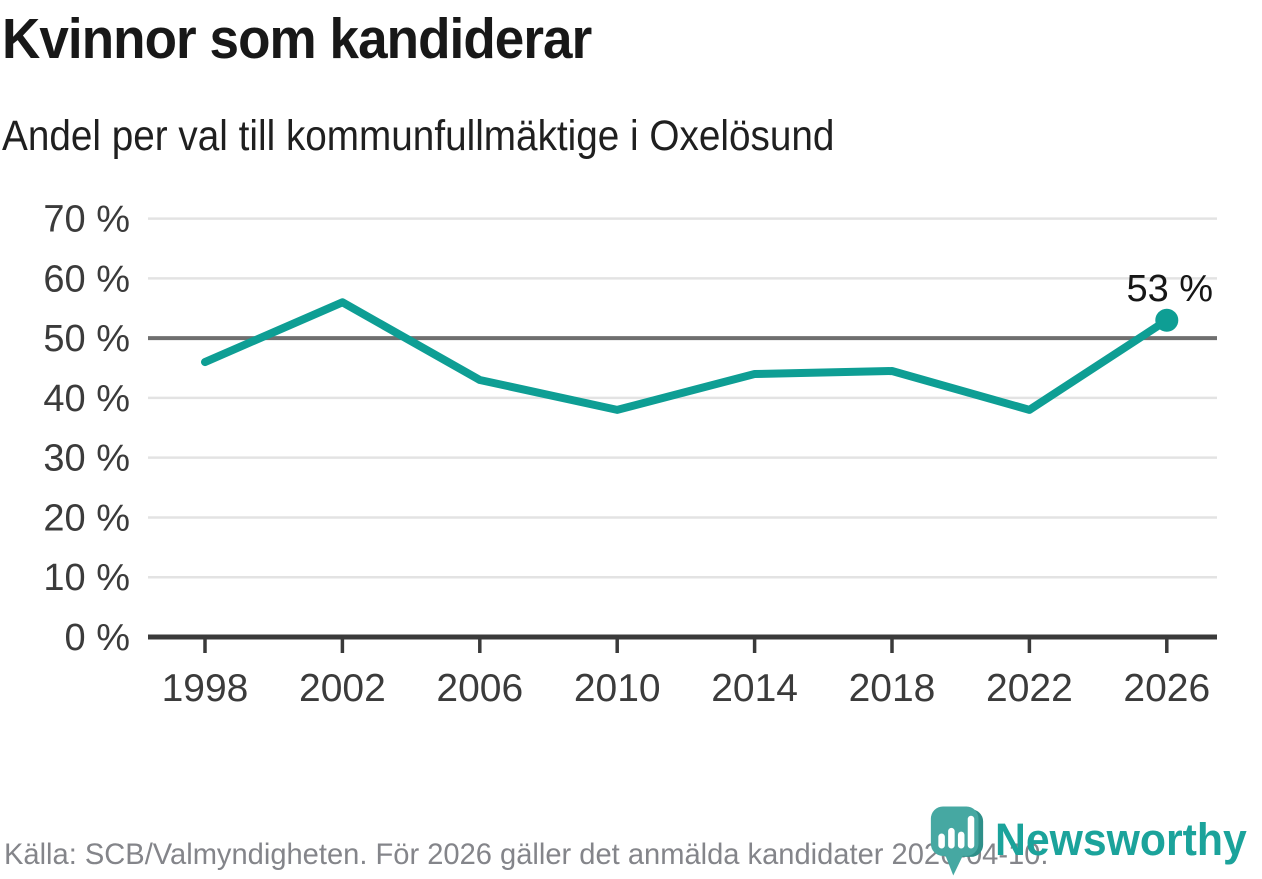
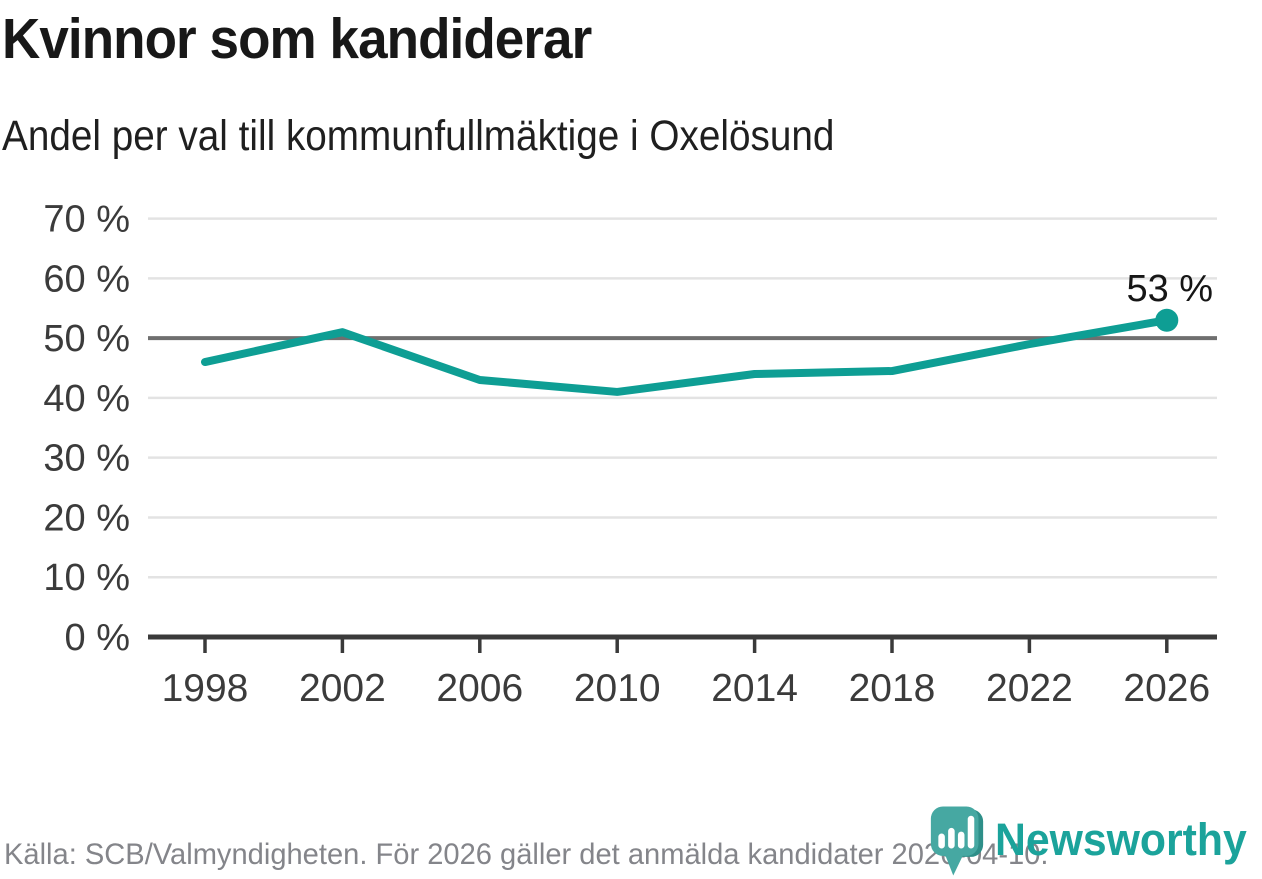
2002: 56% -> 51%
2010: 38% -> 41%
2022: 38% -> 49%
